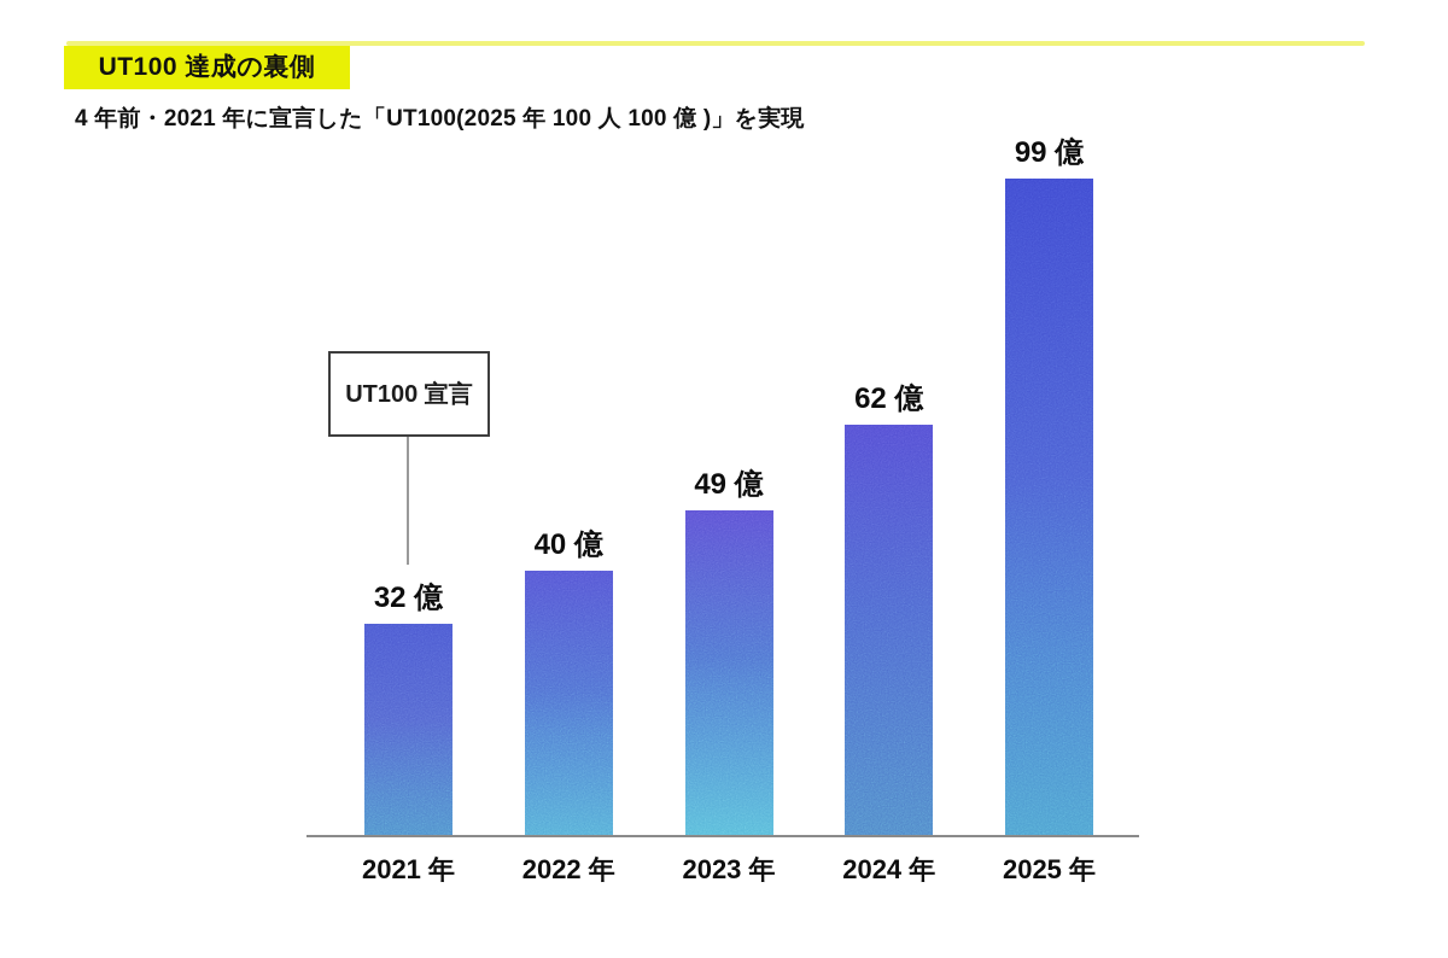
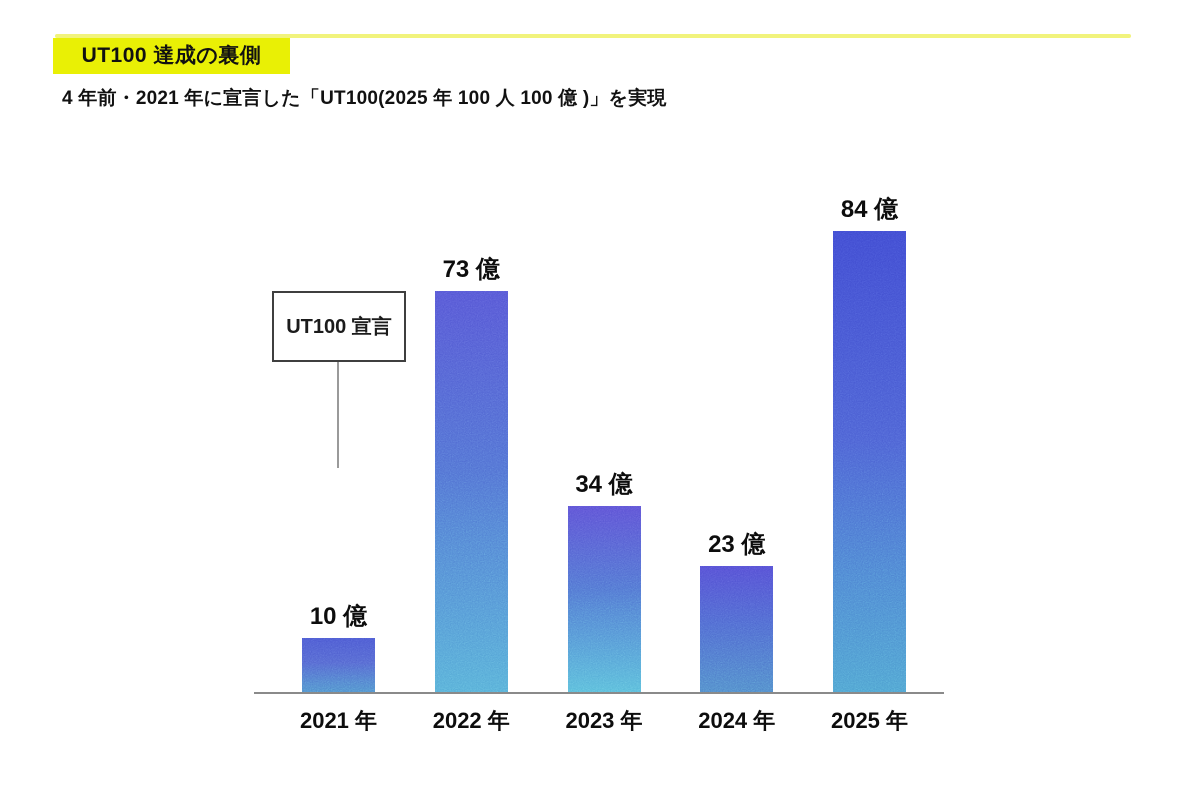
2021 年: 32 -> 10
2022 年: 40 -> 73
2023 年: 49 -> 34
2024 年: 62 -> 23
2025 年: 99 -> 84
